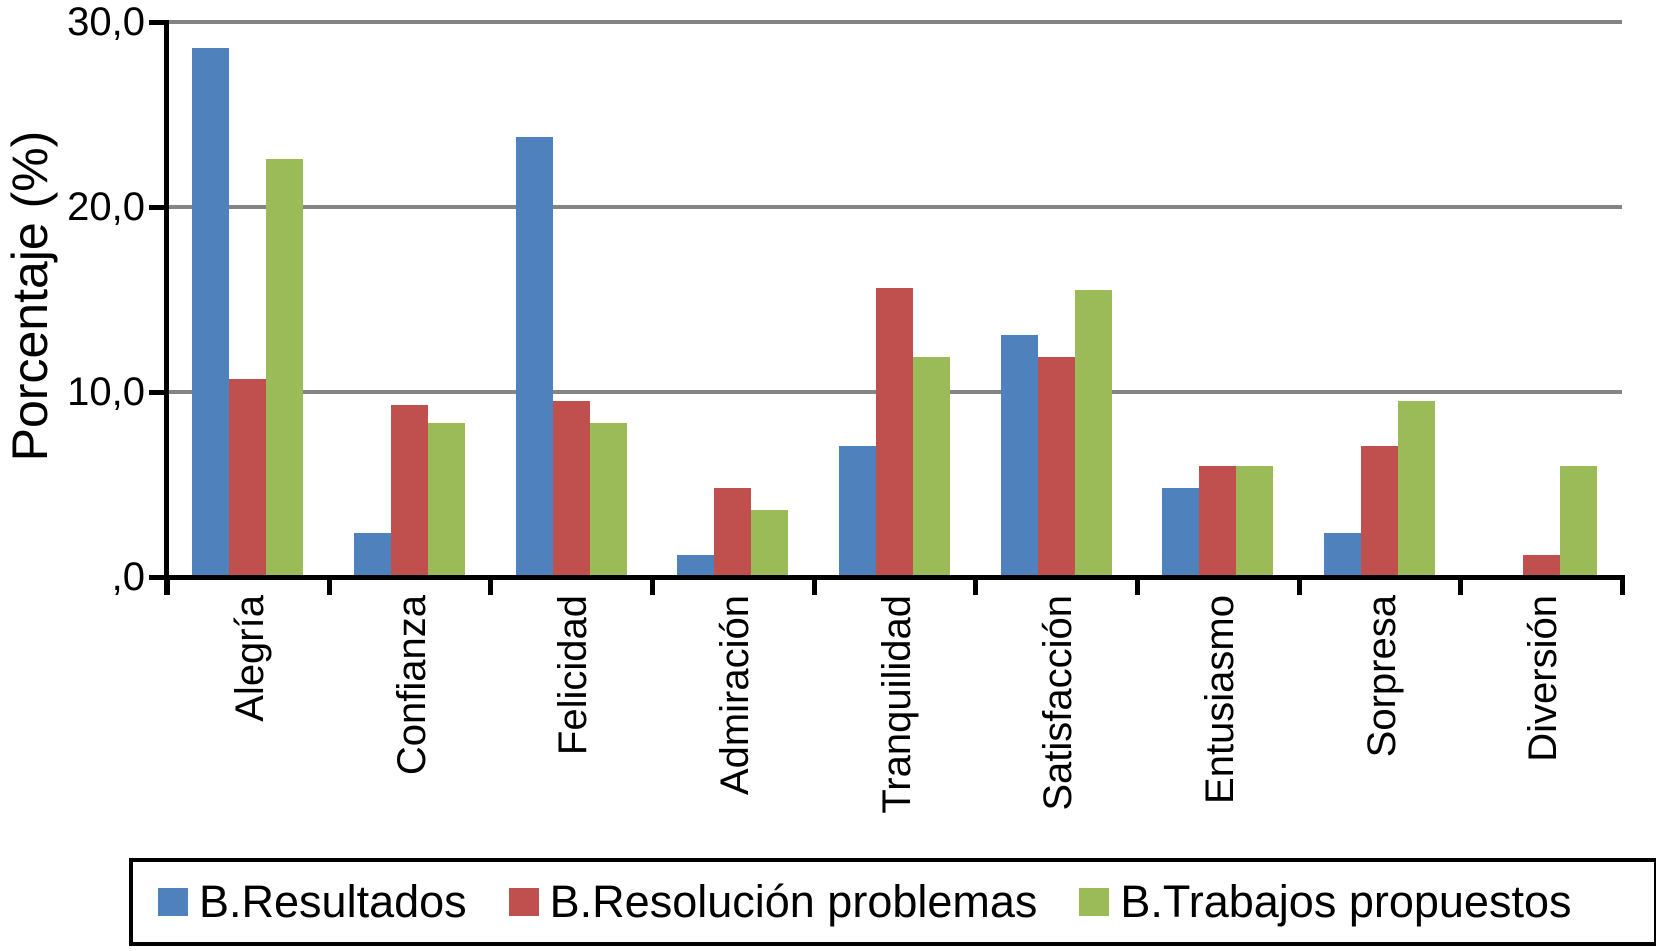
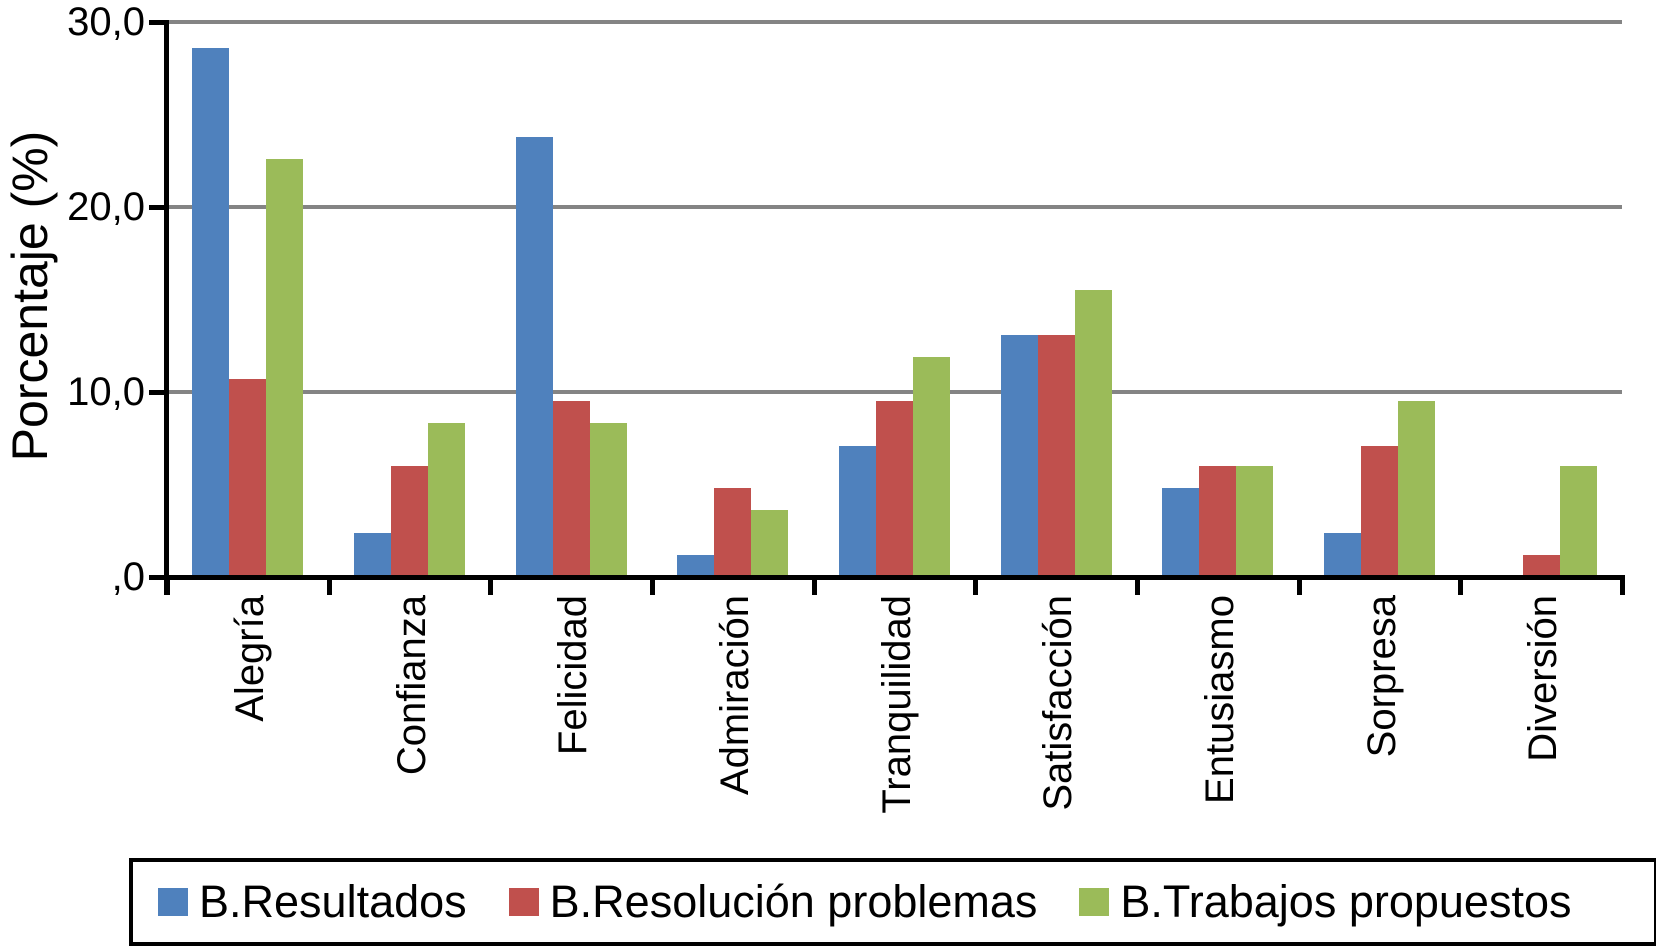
B.Resolución problemas/Confianza: 9,3 -> 6,0
B.Resolución problemas/Tranquilidad: 15,6 -> 9,5
B.Resolución problemas/Satisfacción: 11,9 -> 13,1
